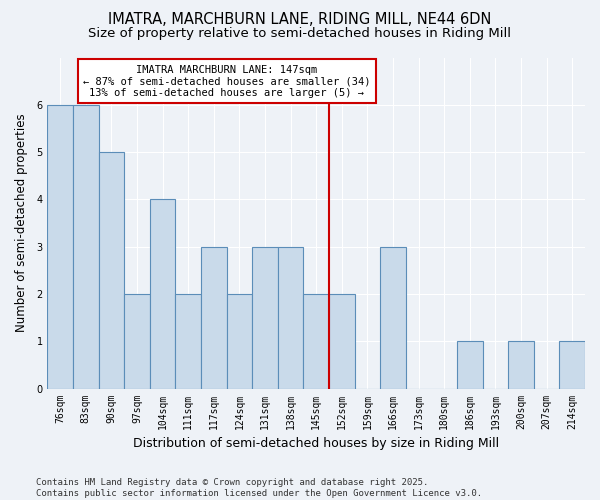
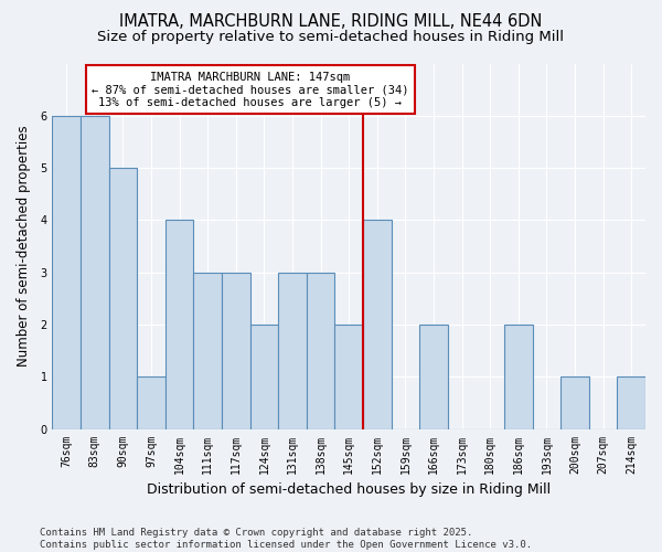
97sqm: 2 -> 1
111sqm: 2 -> 3
152sqm: 2 -> 4
166sqm: 3 -> 2
186sqm: 1 -> 2
